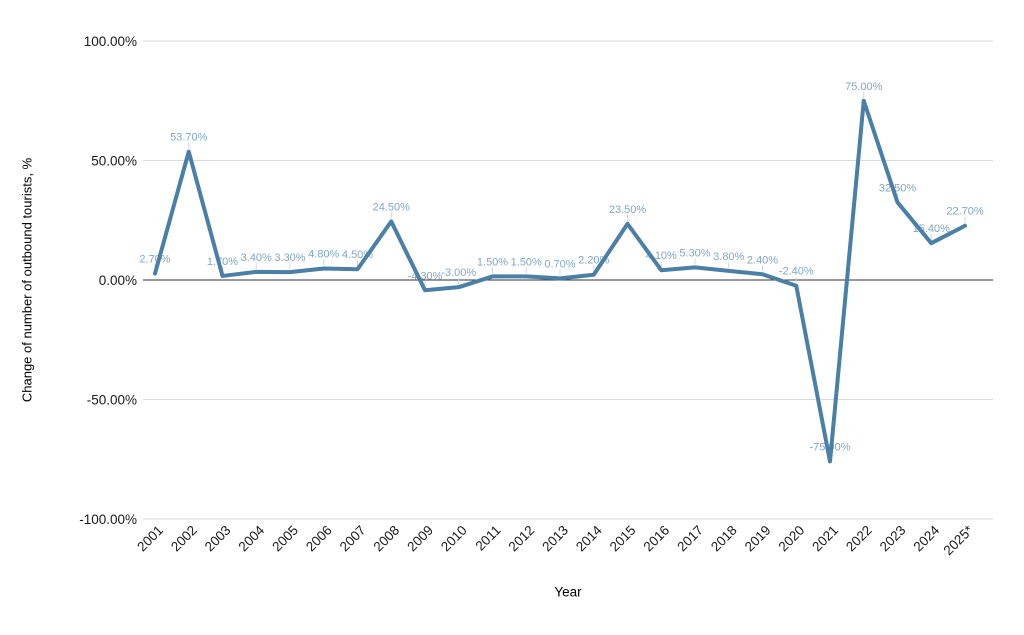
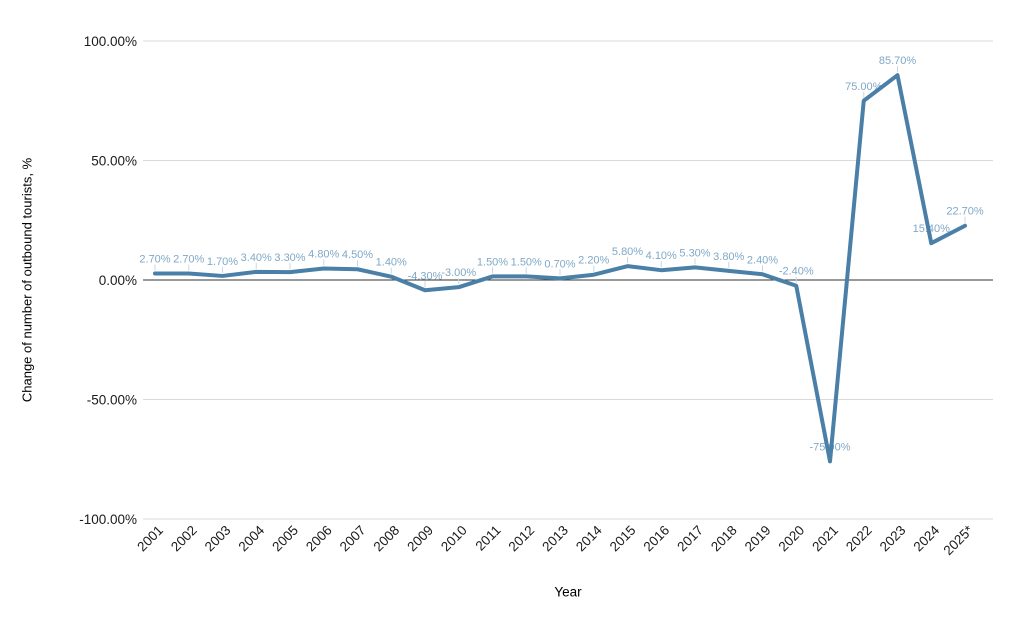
2002: 53.70% -> 2.70%
2008: 24.50% -> 1.40%
2015: 23.50% -> 5.80%
2023: 32.50% -> 85.70%
